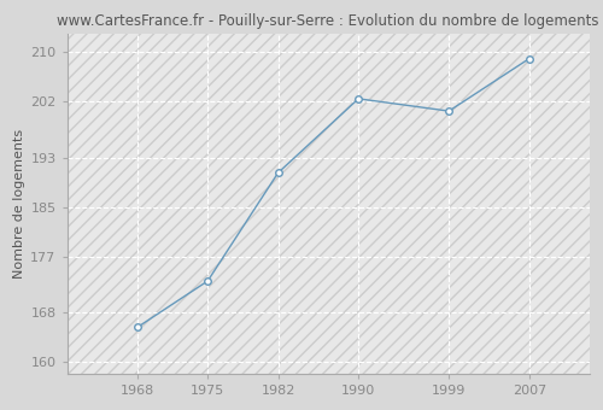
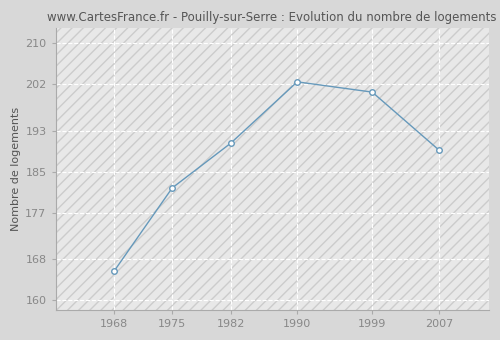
1975: 173.0 -> 181.8
2007: 209.0 -> 189.2
